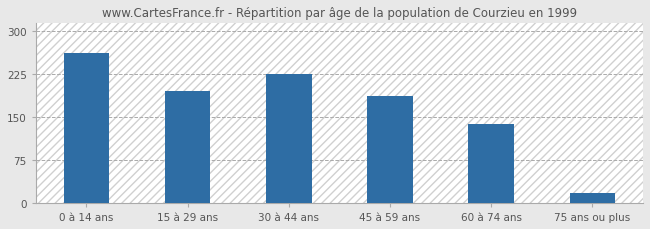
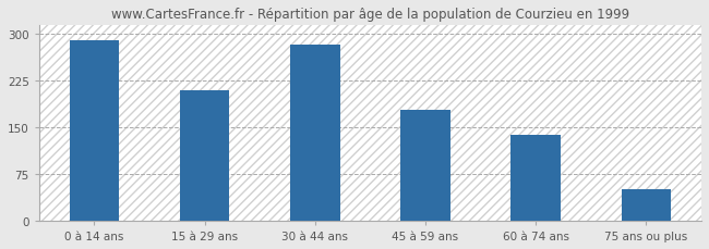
0 à 14 ans: 262 -> 290
15 à 29 ans: 196 -> 210
30 à 44 ans: 226 -> 283
45 à 59 ans: 188 -> 178
75 ans ou plus: 18 -> 50
